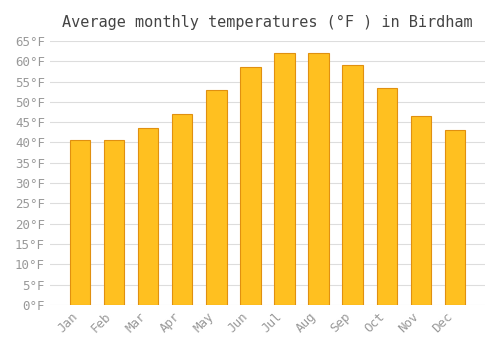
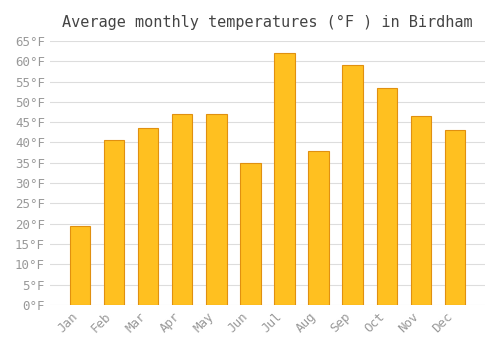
Jan: 40.5°F -> 19.5°F
May: 53.0°F -> 47.0°F
Jun: 58.5°F -> 35.0°F
Aug: 62.0°F -> 38.0°F
